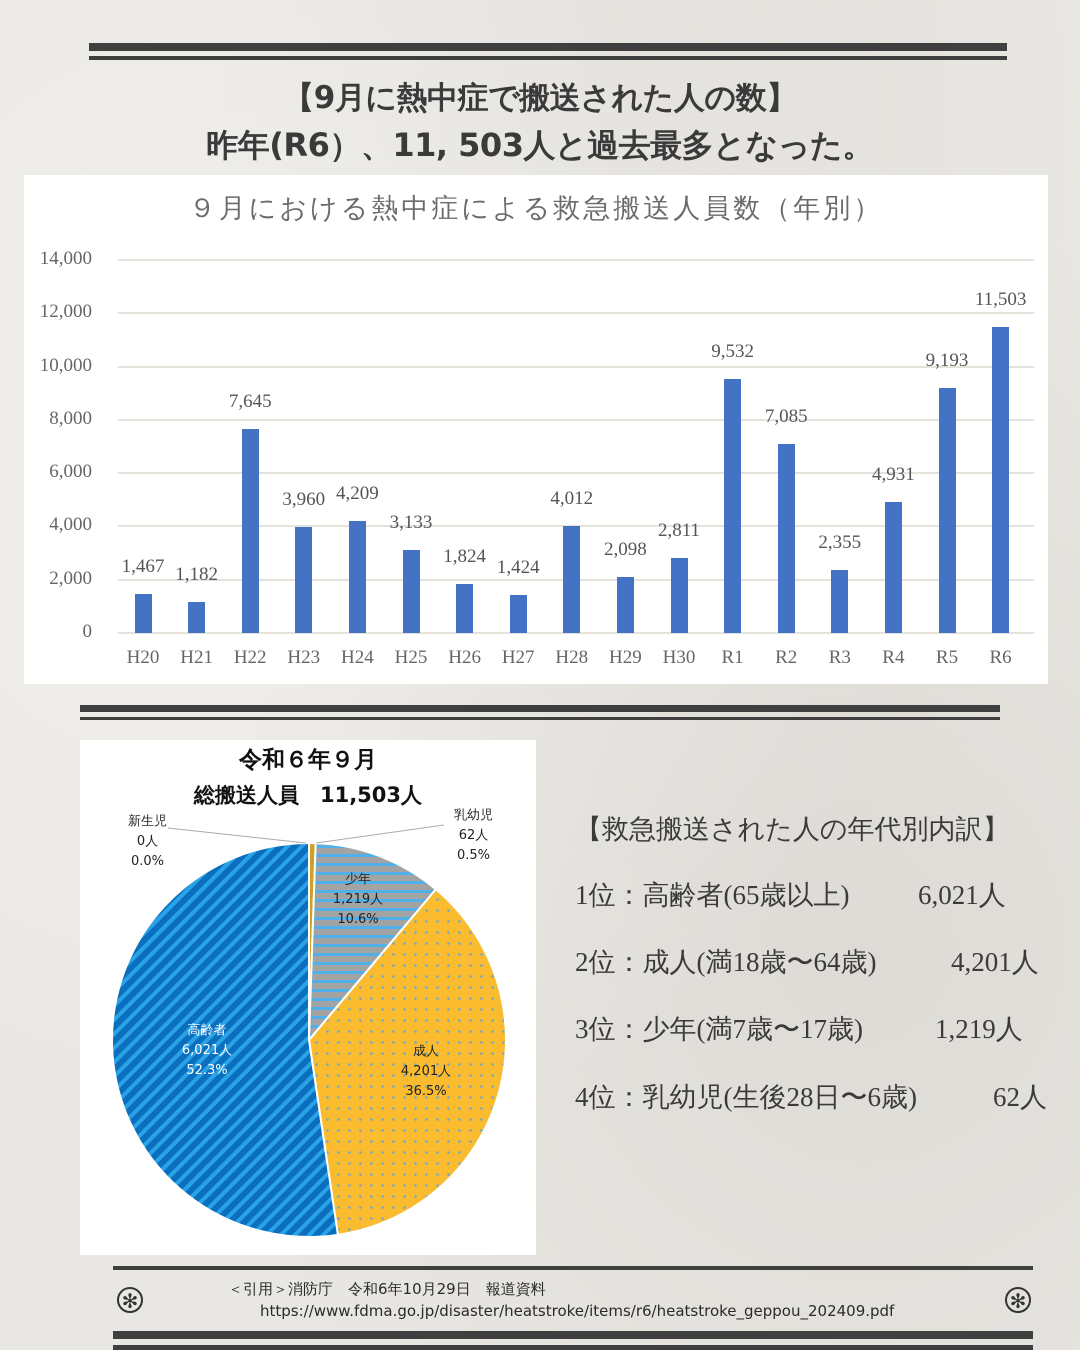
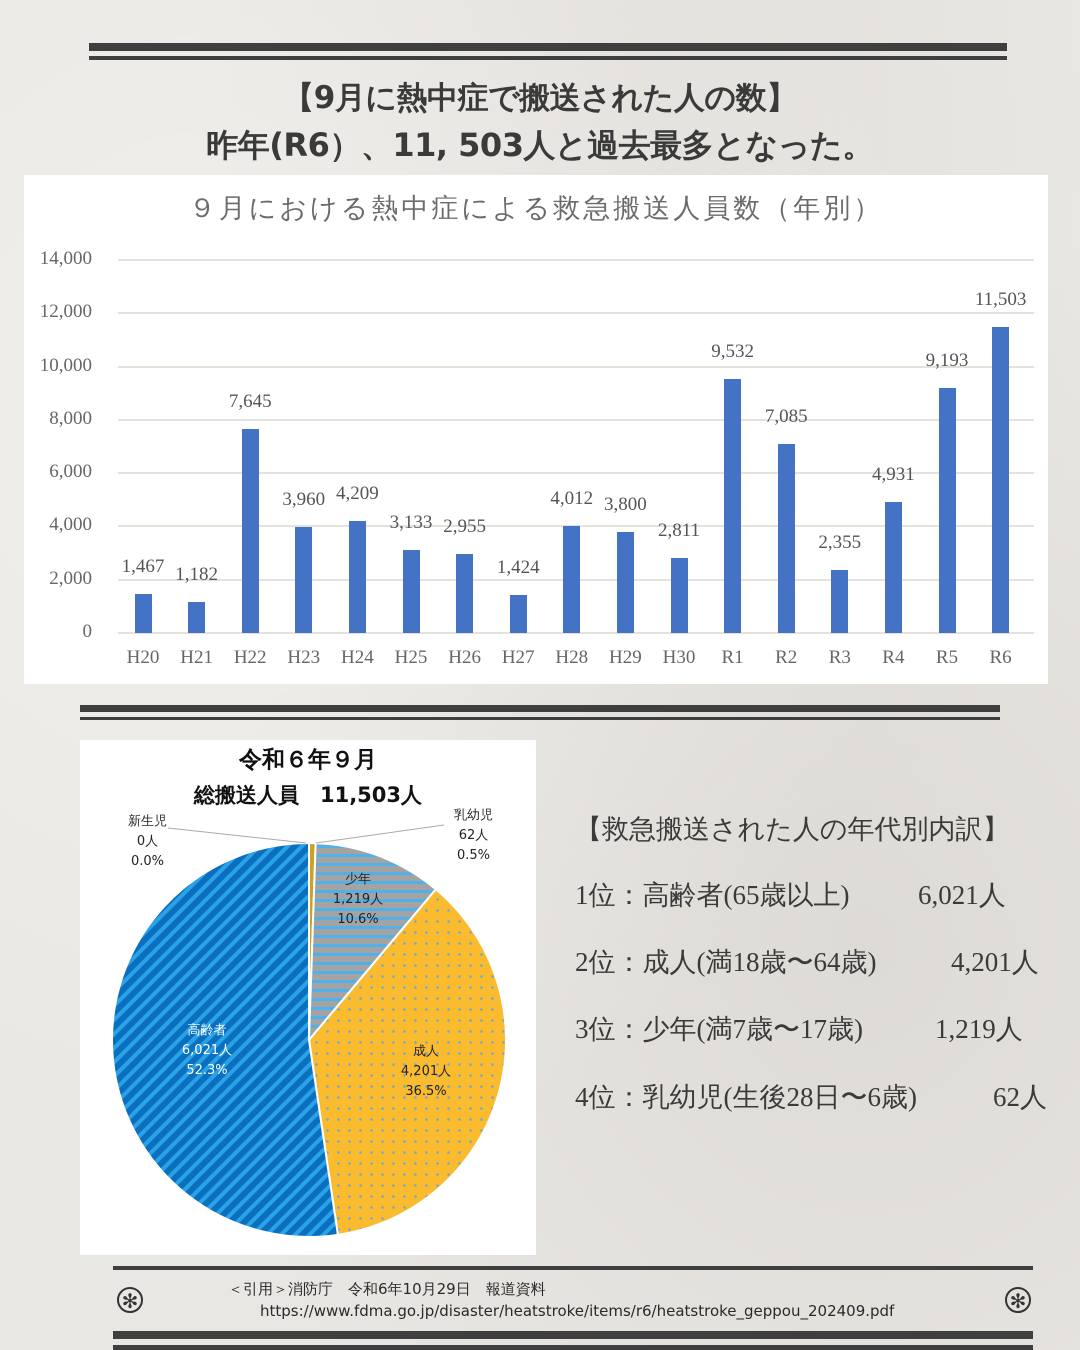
９月における熱中症による救急搬送人員数（年別）/H26: 1,824 -> 2,955
９月における熱中症による救急搬送人員数（年別）/H29: 2,098 -> 3,800
